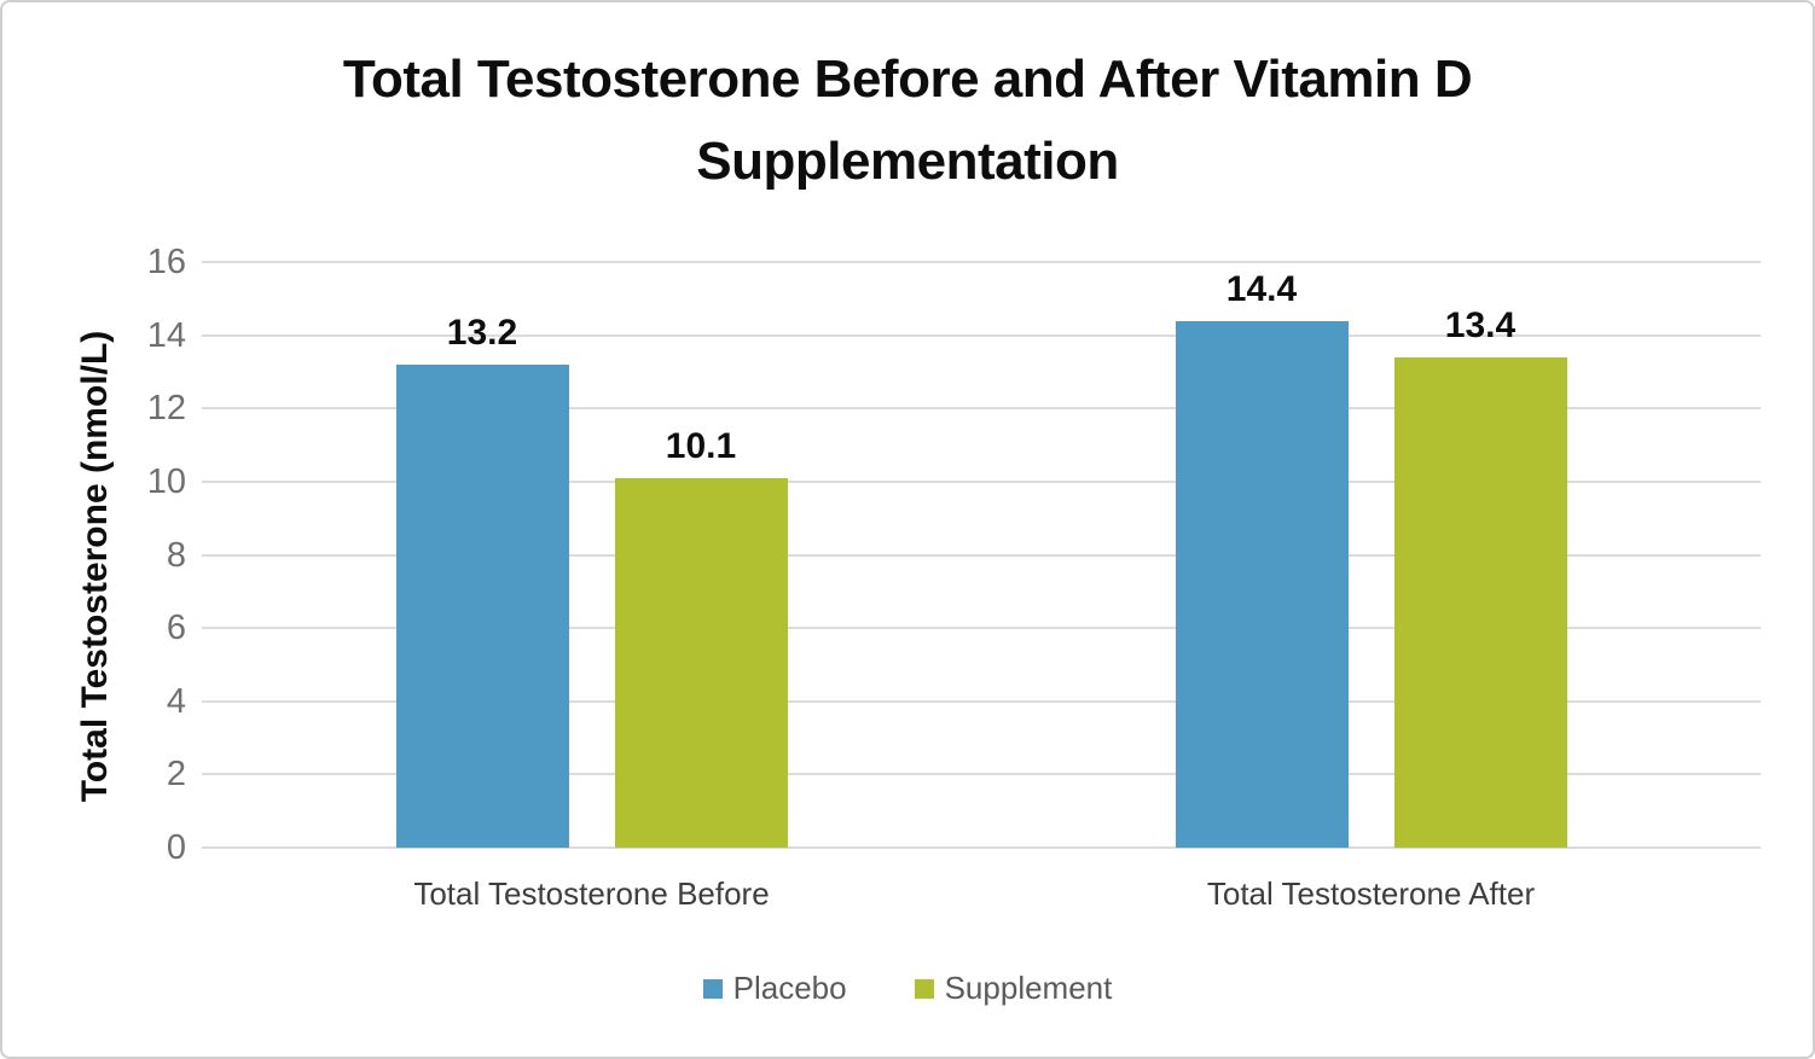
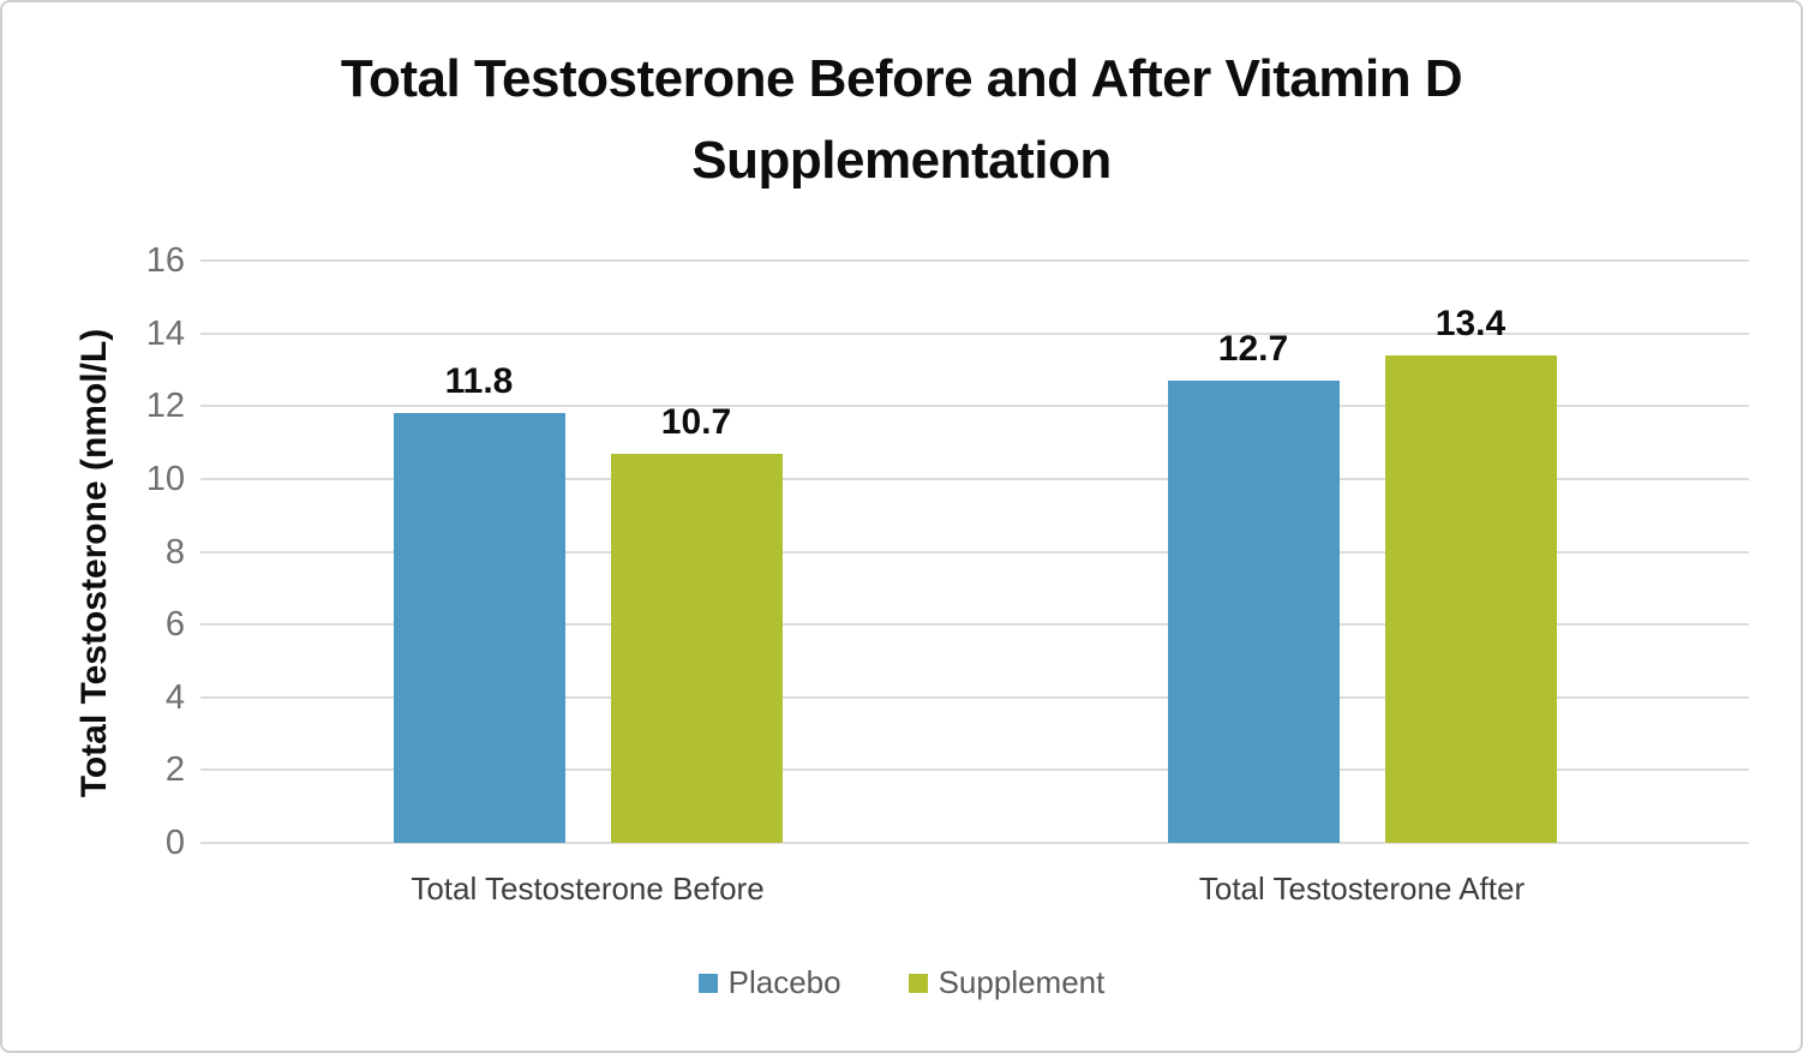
Placebo/Total Testosterone Before: 13.2 -> 11.8
Supplement/Total Testosterone Before: 10.1 -> 10.7
Placebo/Total Testosterone After: 14.4 -> 12.7
